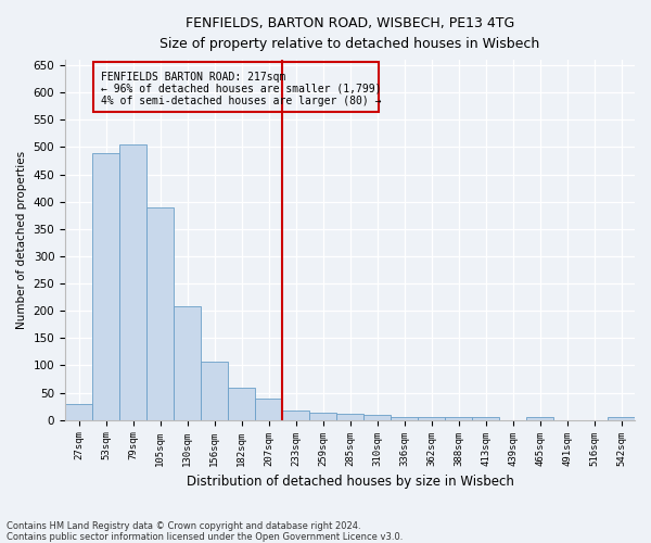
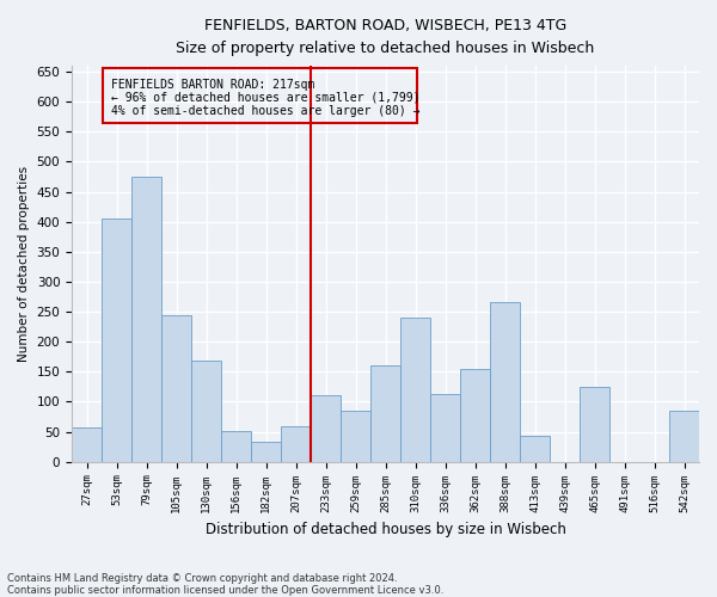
27sqm: 30 -> 58
53sqm: 490 -> 406
79sqm: 505 -> 476
105sqm: 390 -> 244
130sqm: 208 -> 168
156sqm: 106 -> 52
182sqm: 60 -> 34
207sqm: 40 -> 60
233sqm: 18 -> 110
259sqm: 13 -> 84
285sqm: 11 -> 160
310sqm: 10 -> 240
336sqm: 6 -> 112
362sqm: 5 -> 154
388sqm: 5 -> 266
413sqm: 5 -> 44
465sqm: 5 -> 124
542sqm: 5 -> 84
